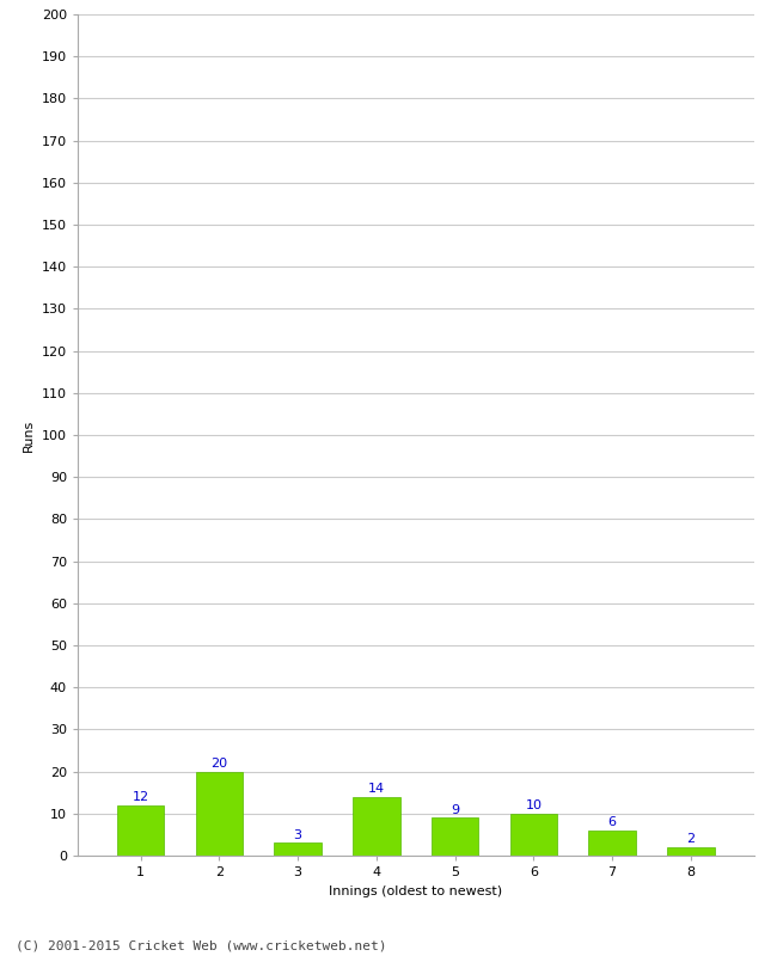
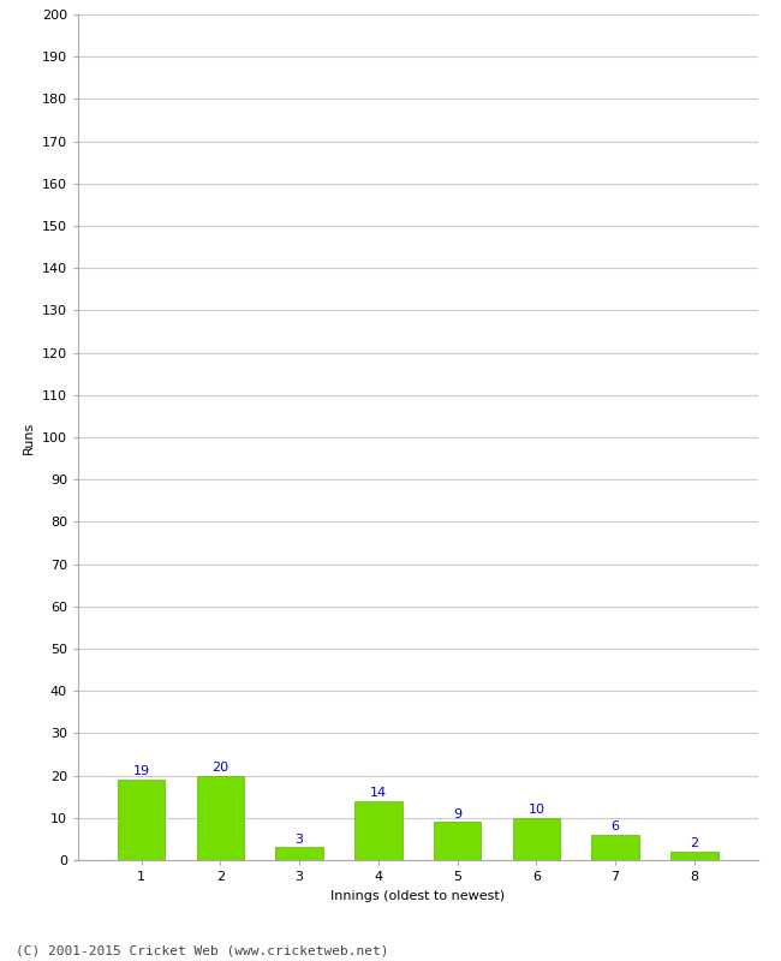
1: 12 -> 19
